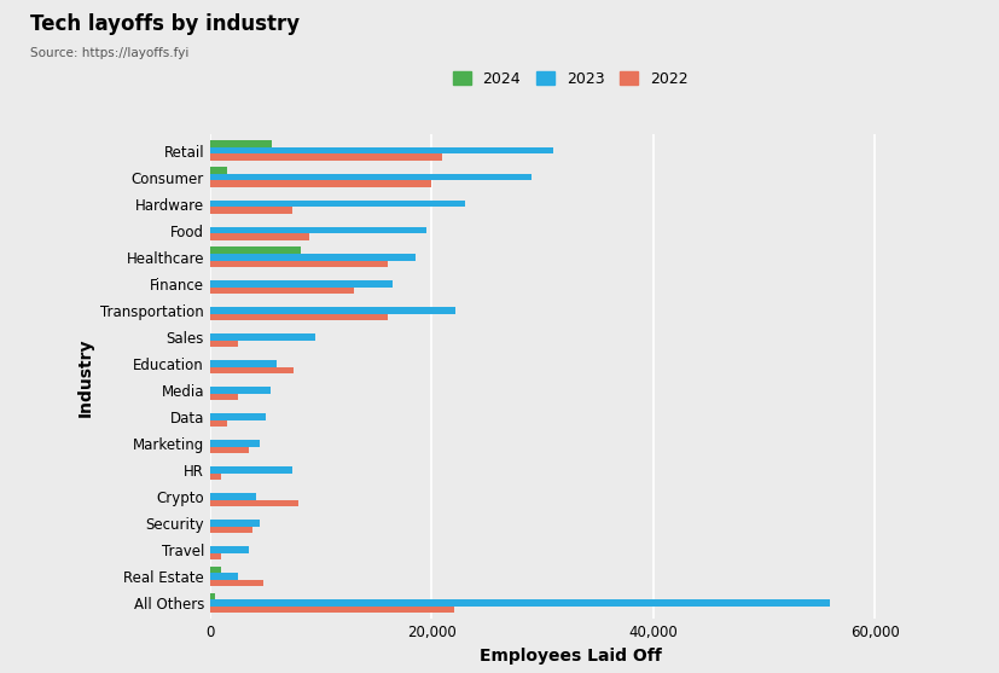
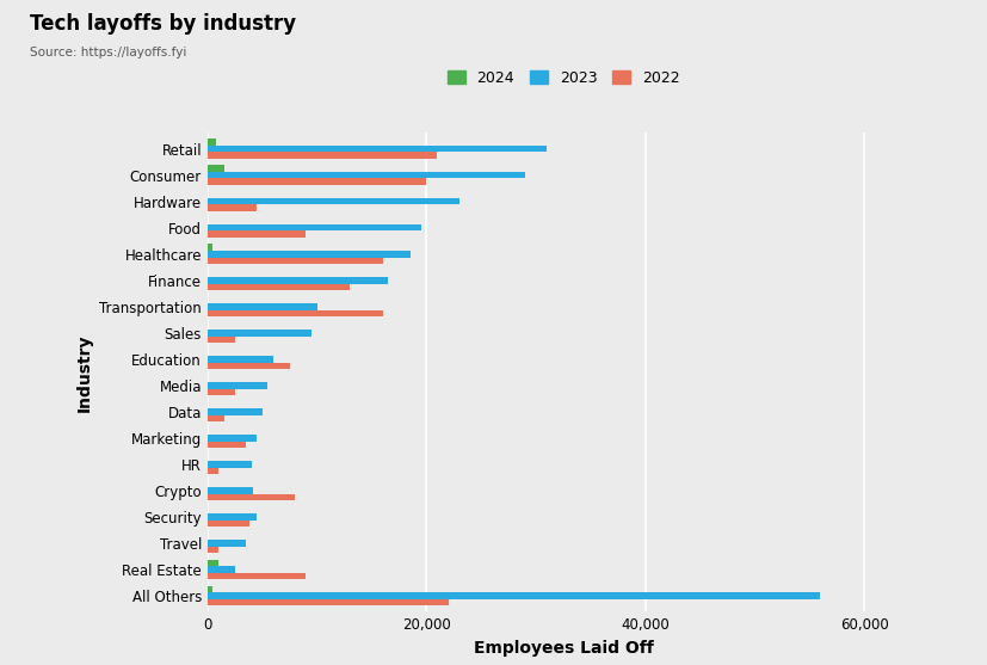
2024/Retail: 5,600 -> 800
2022/Hardware: 7,400 -> 4,500
2024/Healthcare: 8,200 -> 500
2023/Transportation: 22,200 -> 10,000
2023/HR: 7,400 -> 4,000
2022/Real Estate: 4,800 -> 9,000
